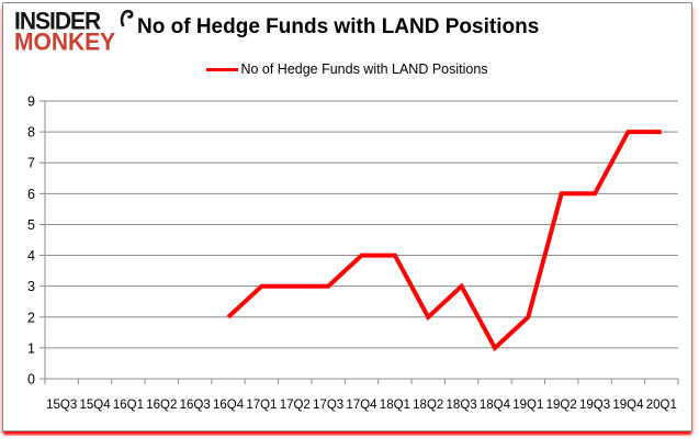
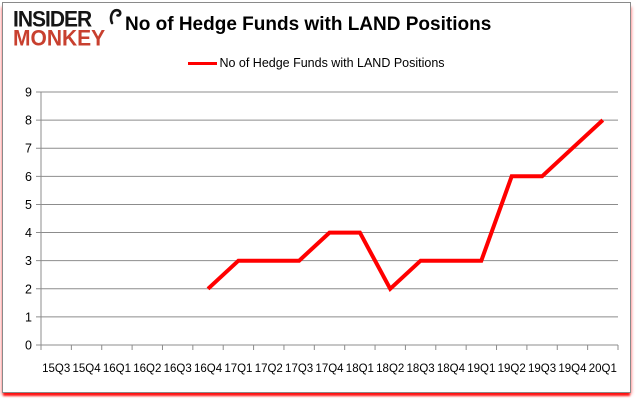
18Q4: 1 -> 3
19Q1: 2 -> 3
19Q4: 8 -> 7
